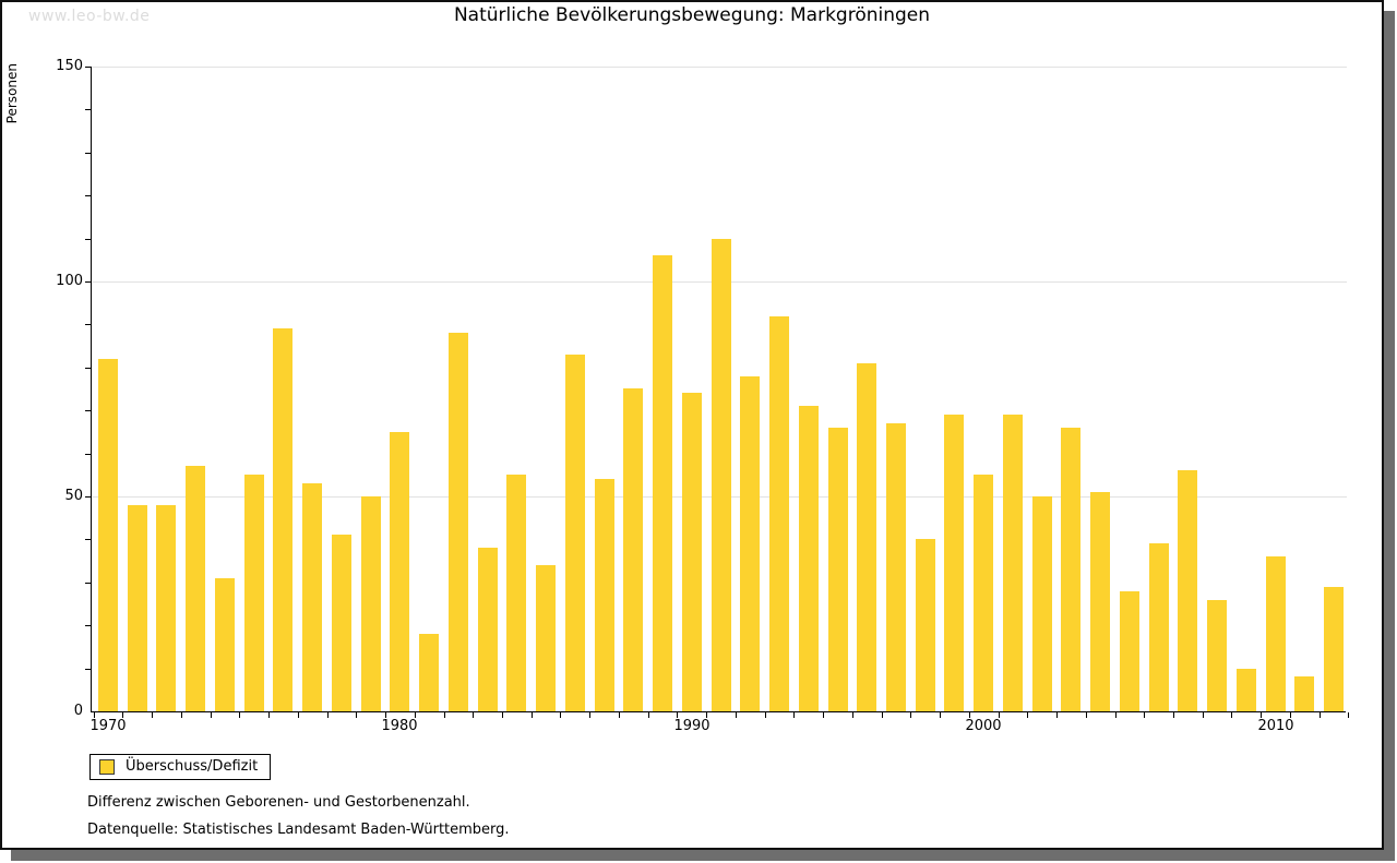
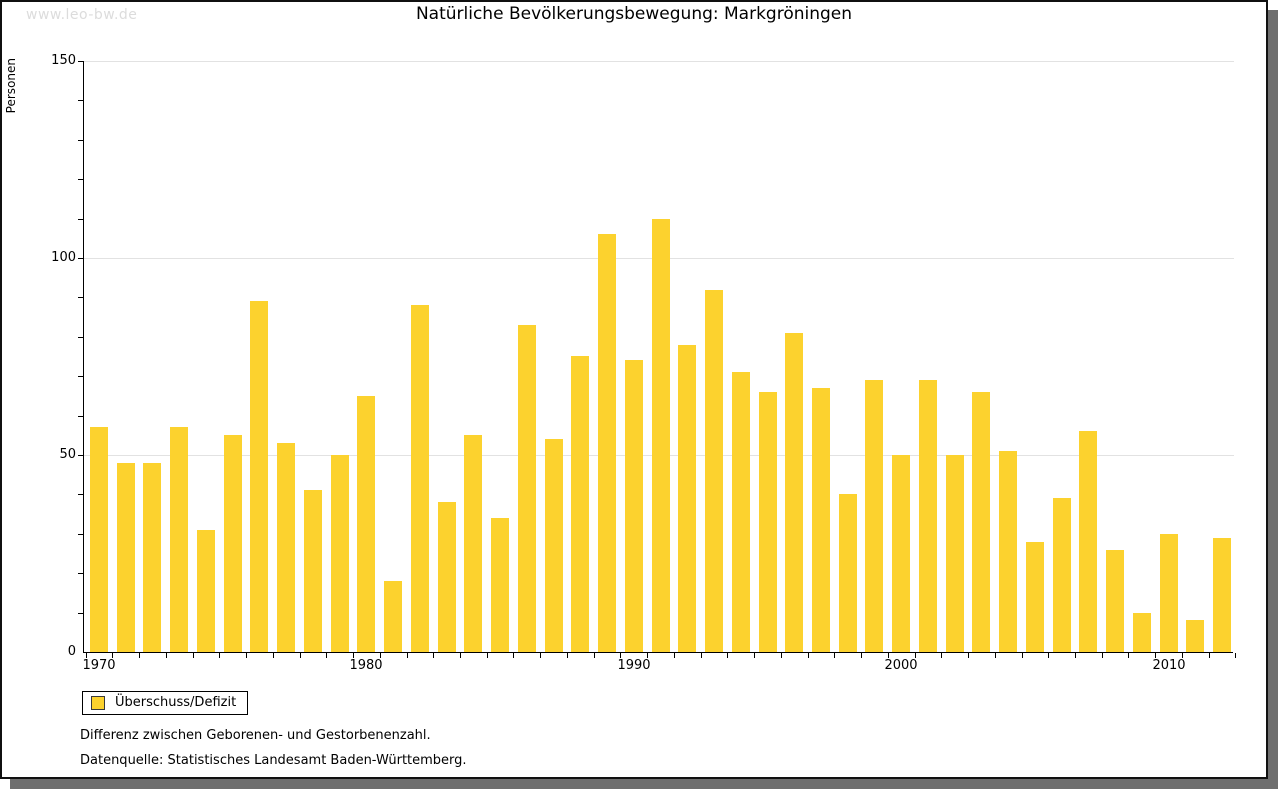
1970: 82 -> 57
2000: 55 -> 50
2010: 36 -> 30
